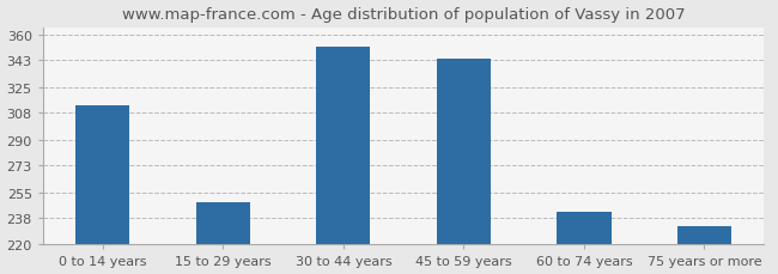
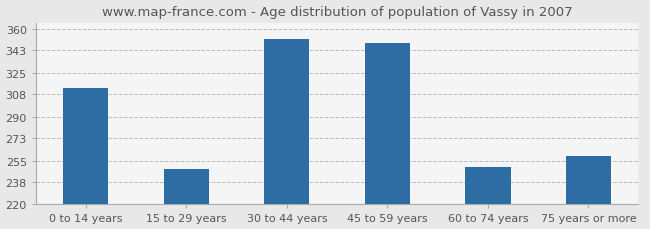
45 to 59 years: 344 -> 349
60 to 74 years: 242 -> 250
75 years or more: 232 -> 259
